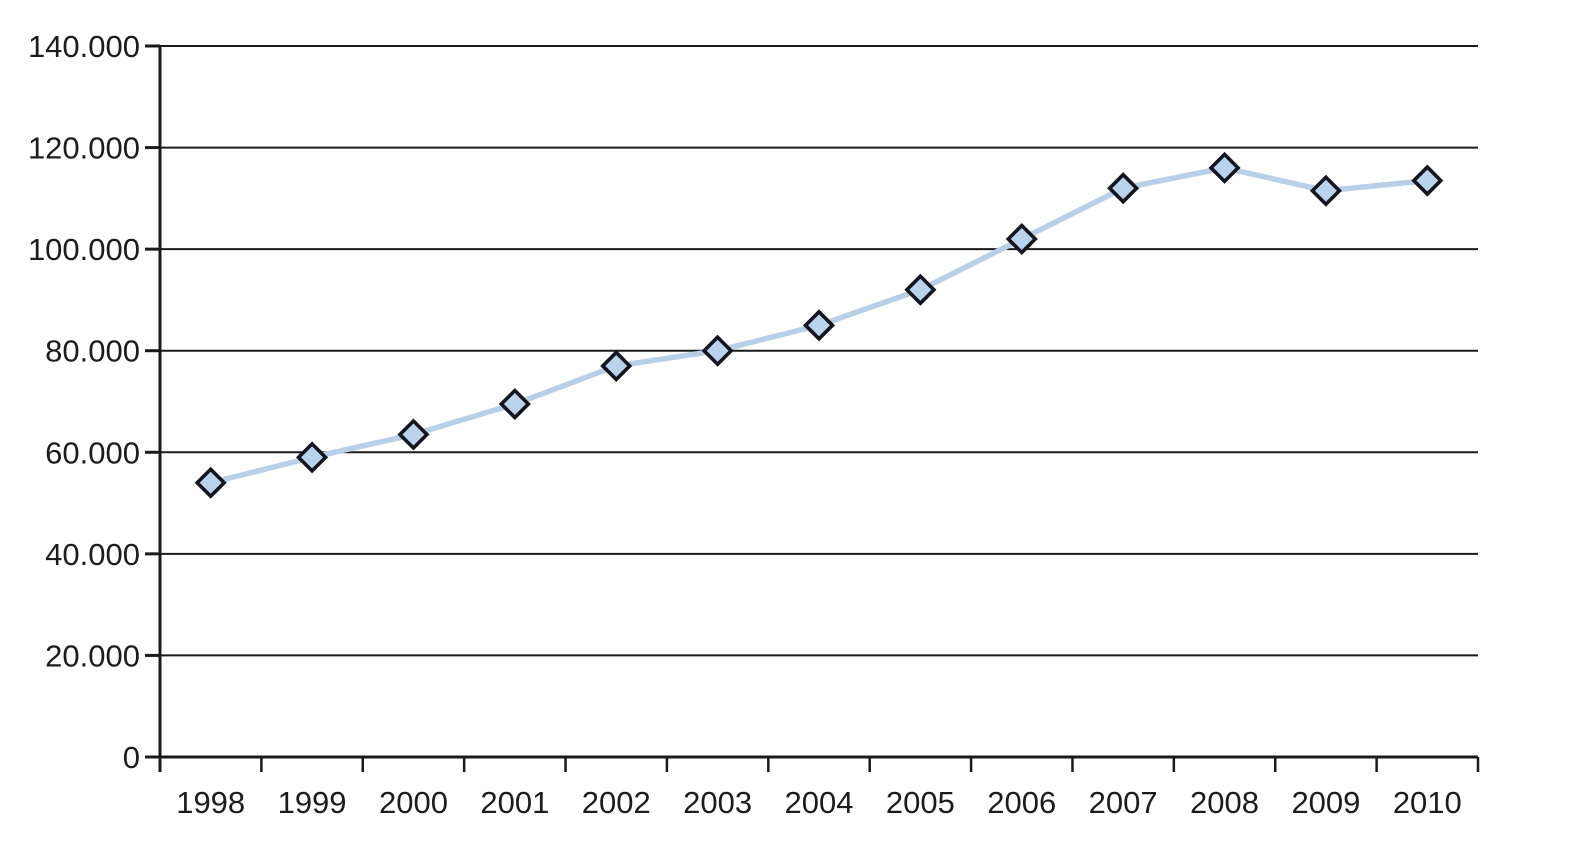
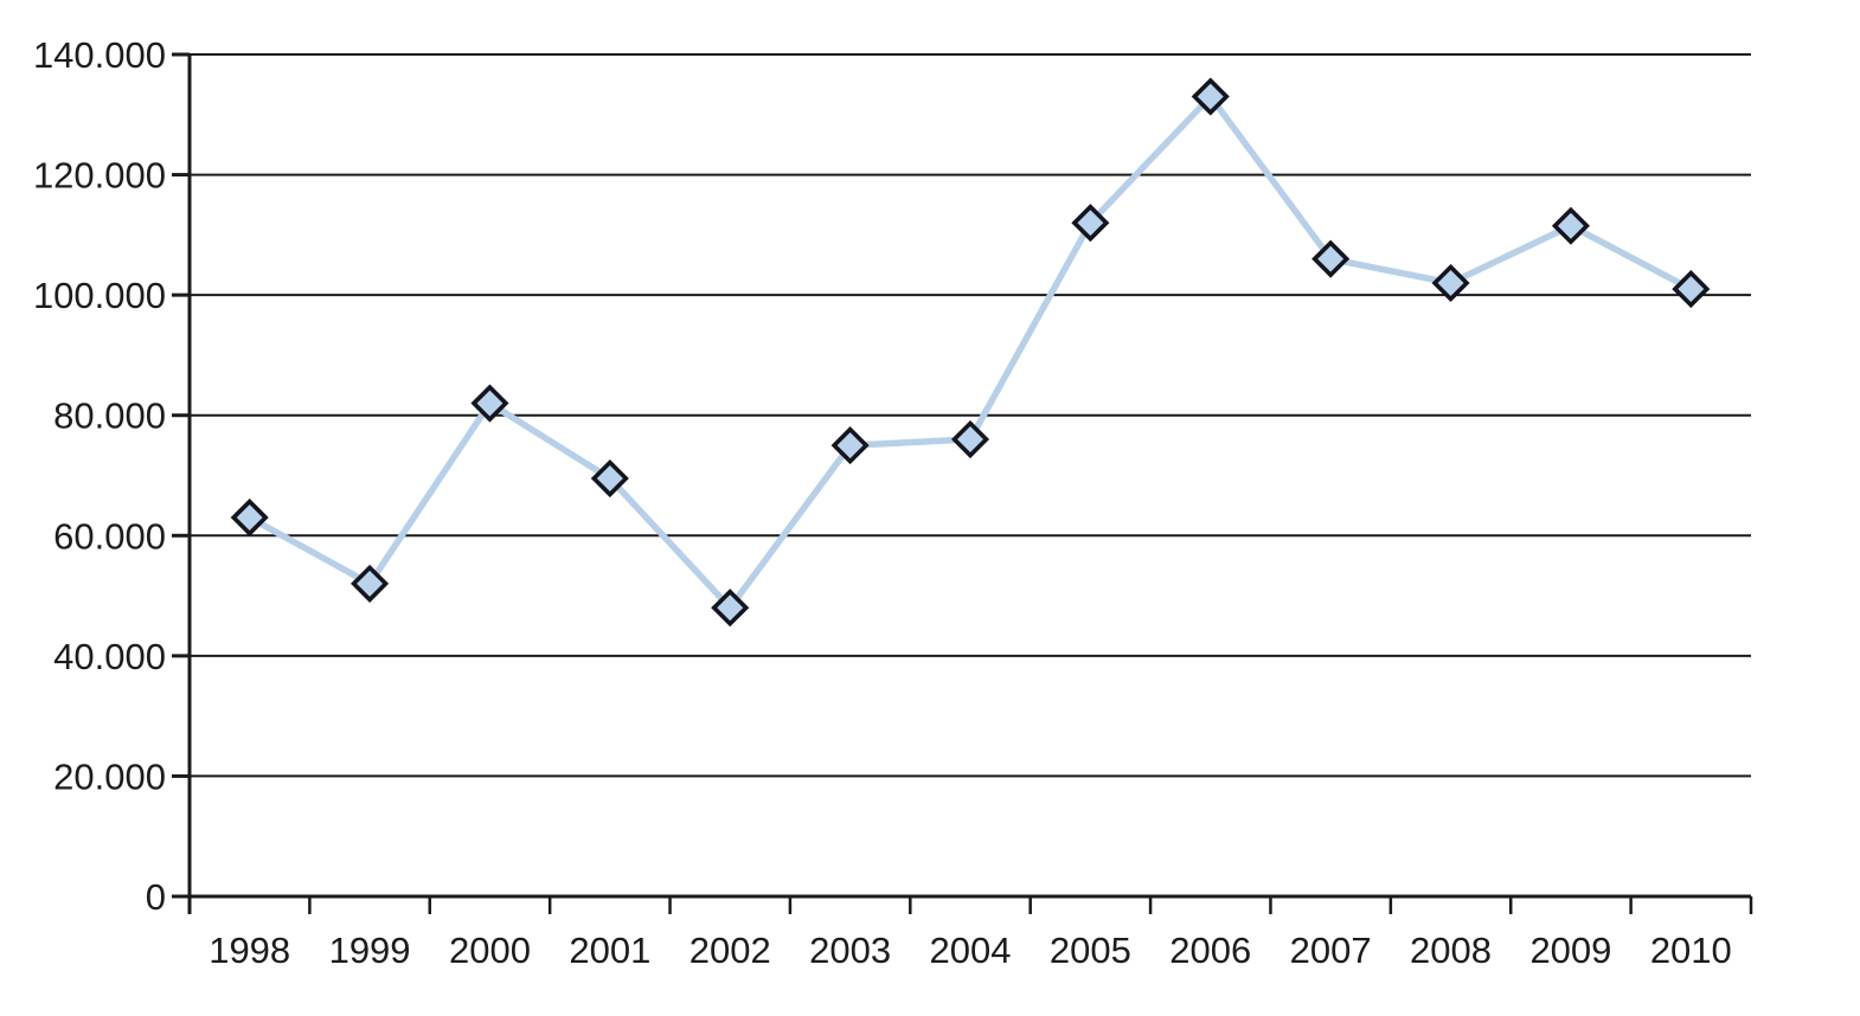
1998: 54000 -> 63000
1999: 59000 -> 52000
2000: 64000 -> 82000
2002: 77000 -> 48000
2003: 80000 -> 75000
2004: 85000 -> 76000
2005: 92000 -> 112000
2006: 102000 -> 133000
2007: 112000 -> 106000
2008: 116000 -> 102000
2010: 114000 -> 101000
